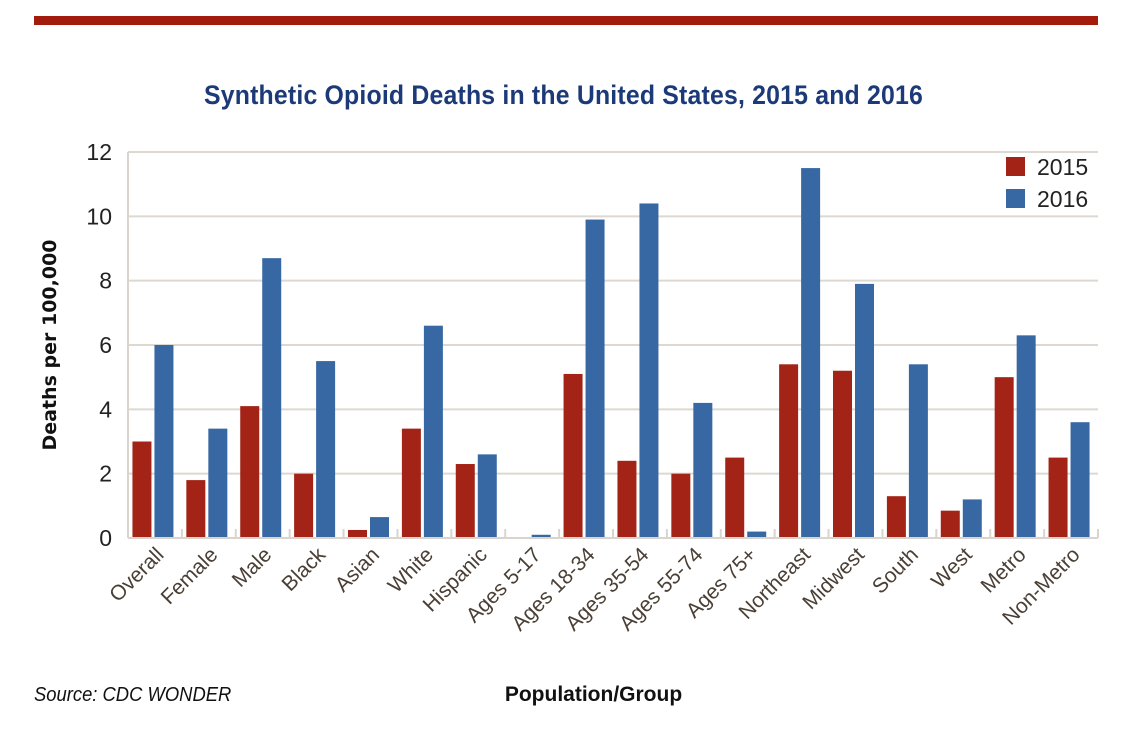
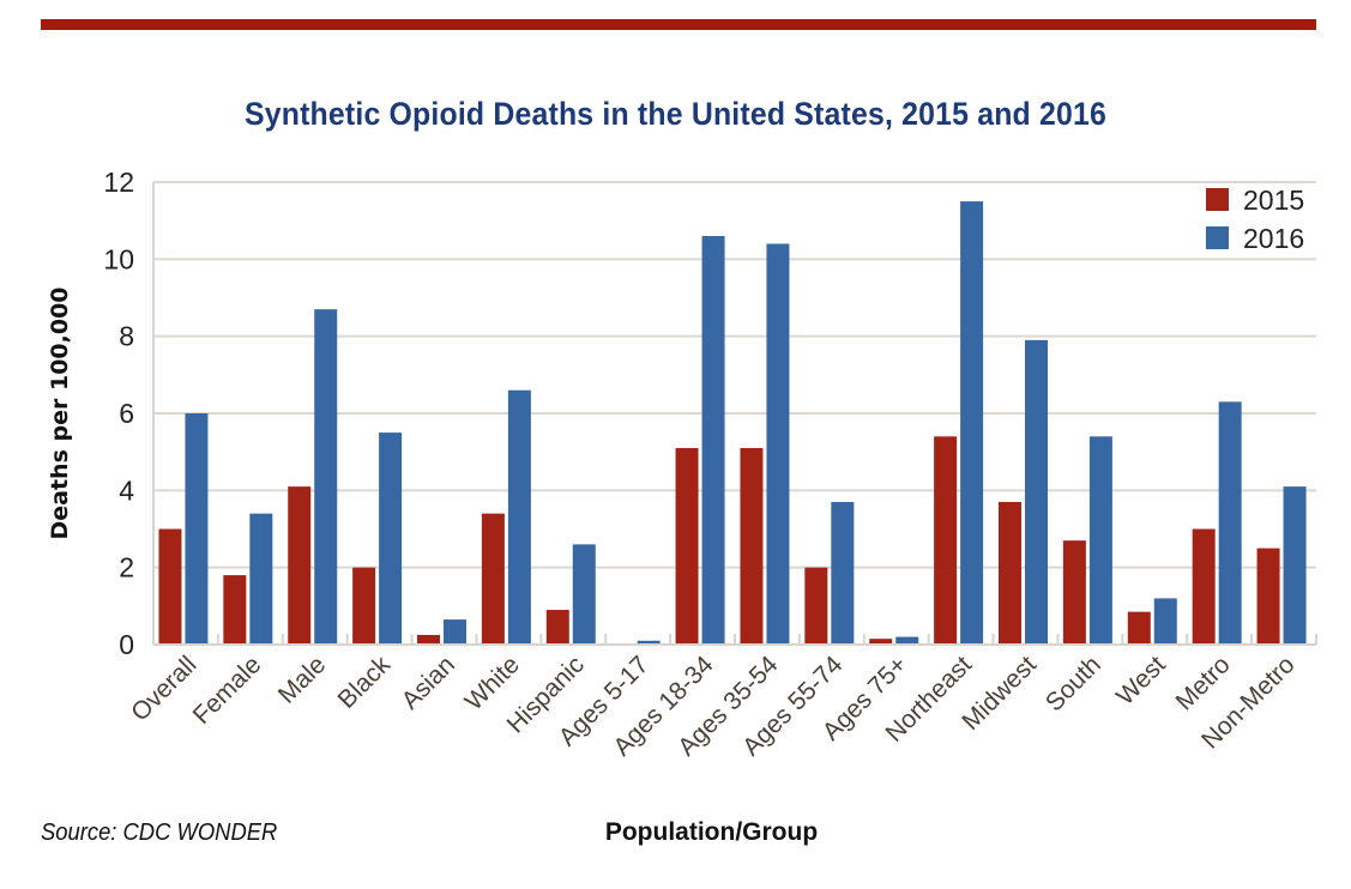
2015/Hispanic: 2.3 -> 0.9
2016/Ages 18-34: 9.9 -> 10.6
2015/Ages 35-54: 2.4 -> 5.1
2016/Ages 55-74: 4.2 -> 3.7
2015/Ages 75+: 2.5 -> 0.1
2015/Midwest: 5.2 -> 3.7
2015/South: 1.3 -> 2.7
2015/Metro: 5.0 -> 3.0
2016/Non-Metro: 3.6 -> 4.1
